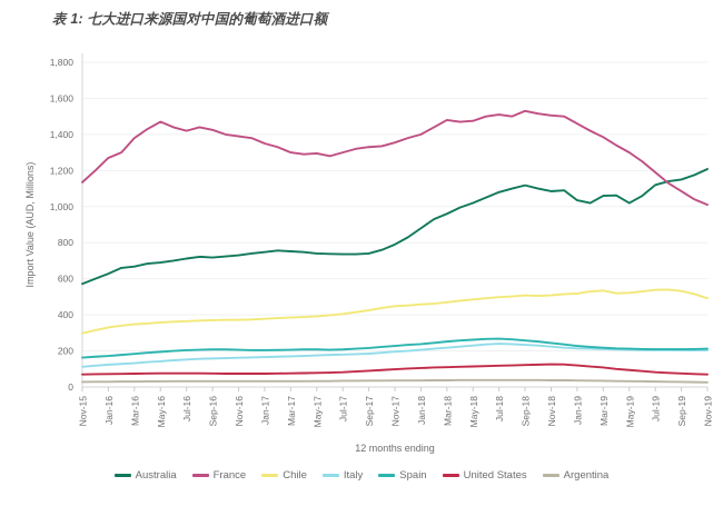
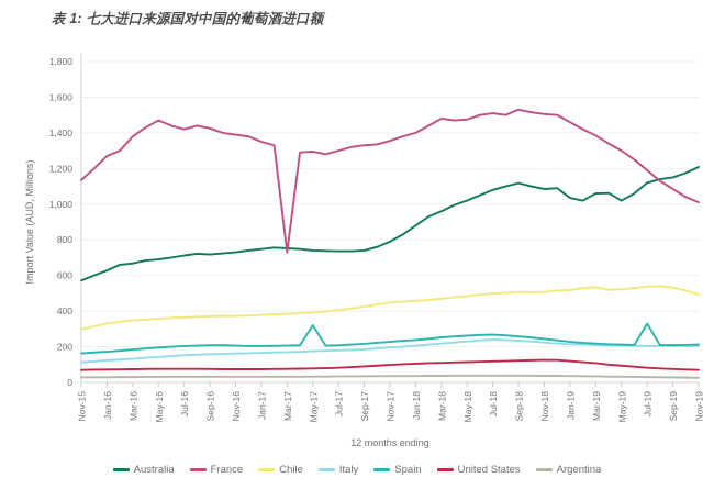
France/Mar-17: 1300 -> 730
Spain/May-17: 210 -> 320
Spain/Jul-19: 210 -> 330
